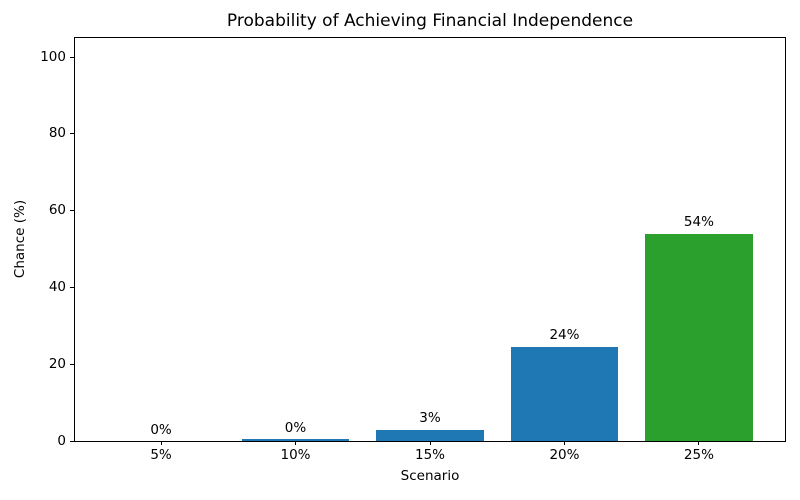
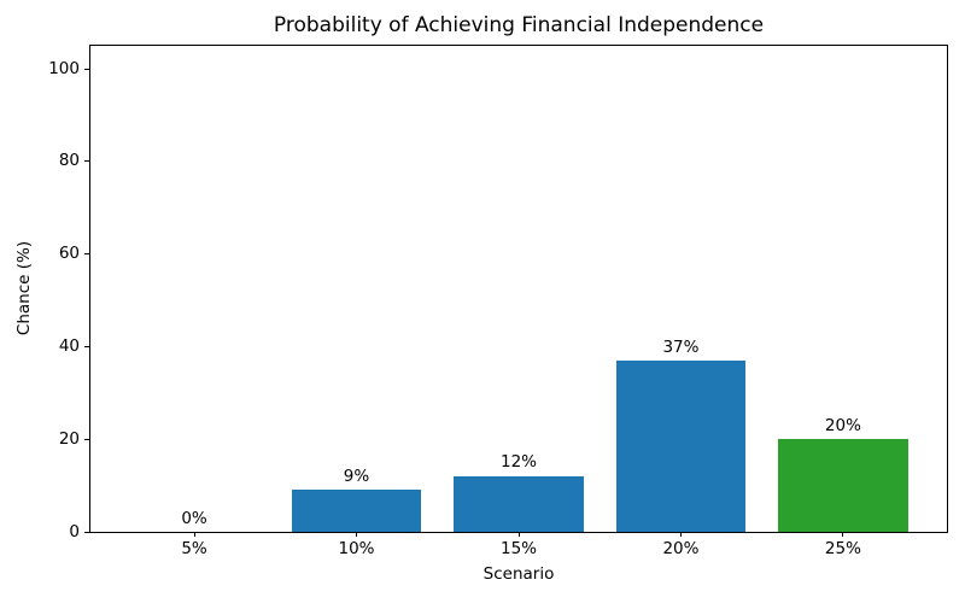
10%: 0% -> 9%
15%: 3% -> 12%
20%: 24% -> 37%
25%: 54% -> 20%
